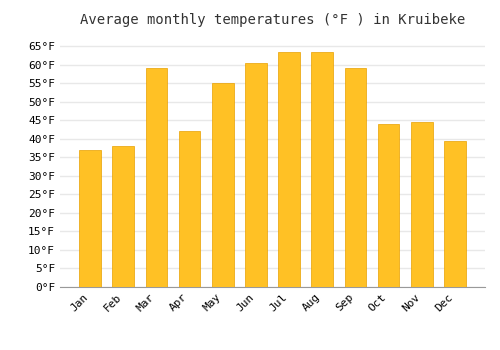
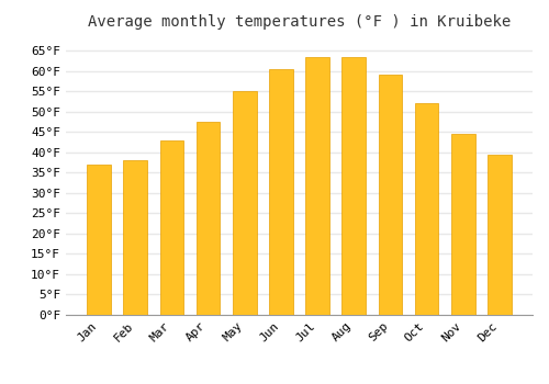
Mar: 59.0°F -> 43.0°F
Apr: 42.0°F -> 47.5°F
Oct: 44.0°F -> 52.0°F
